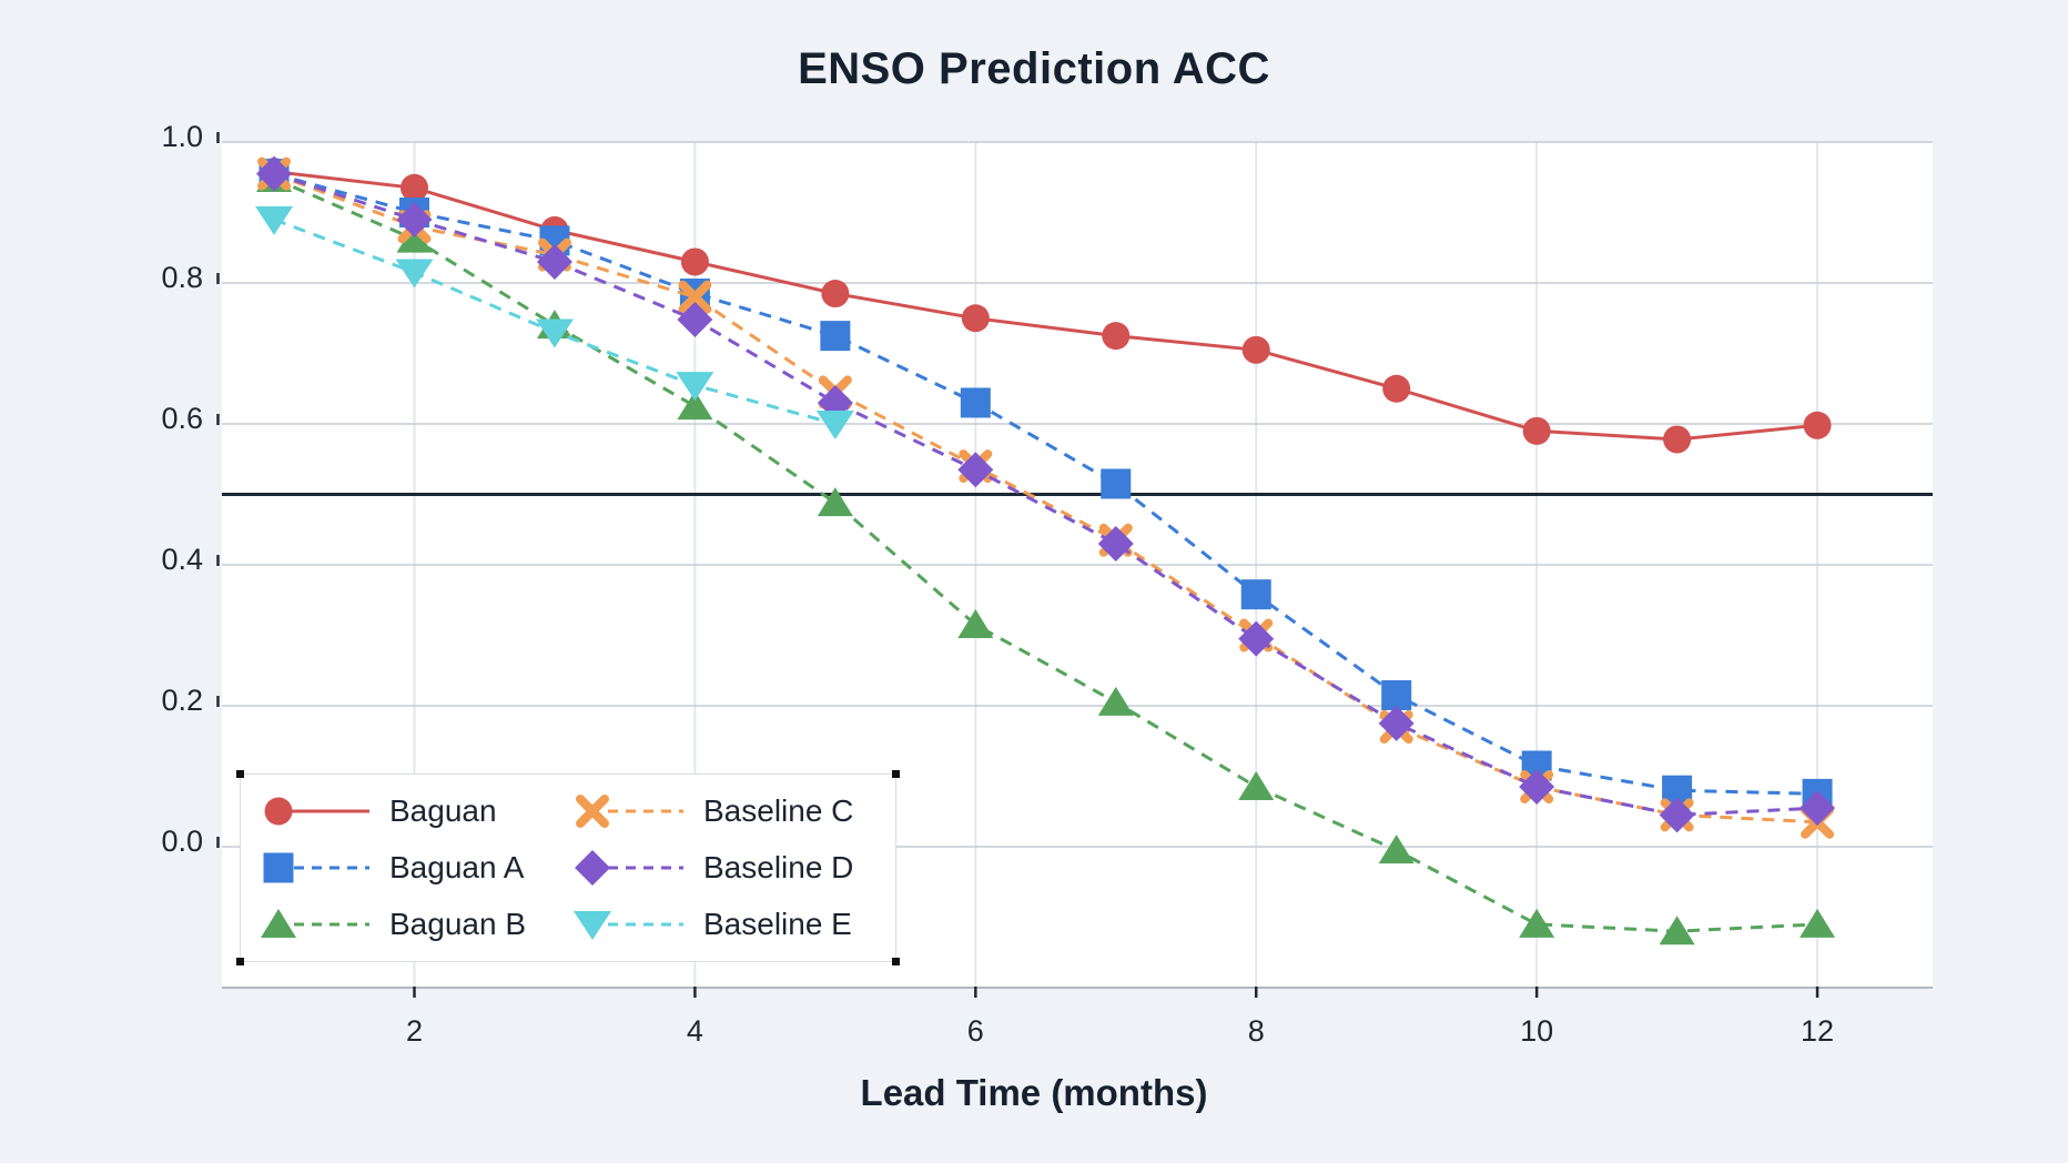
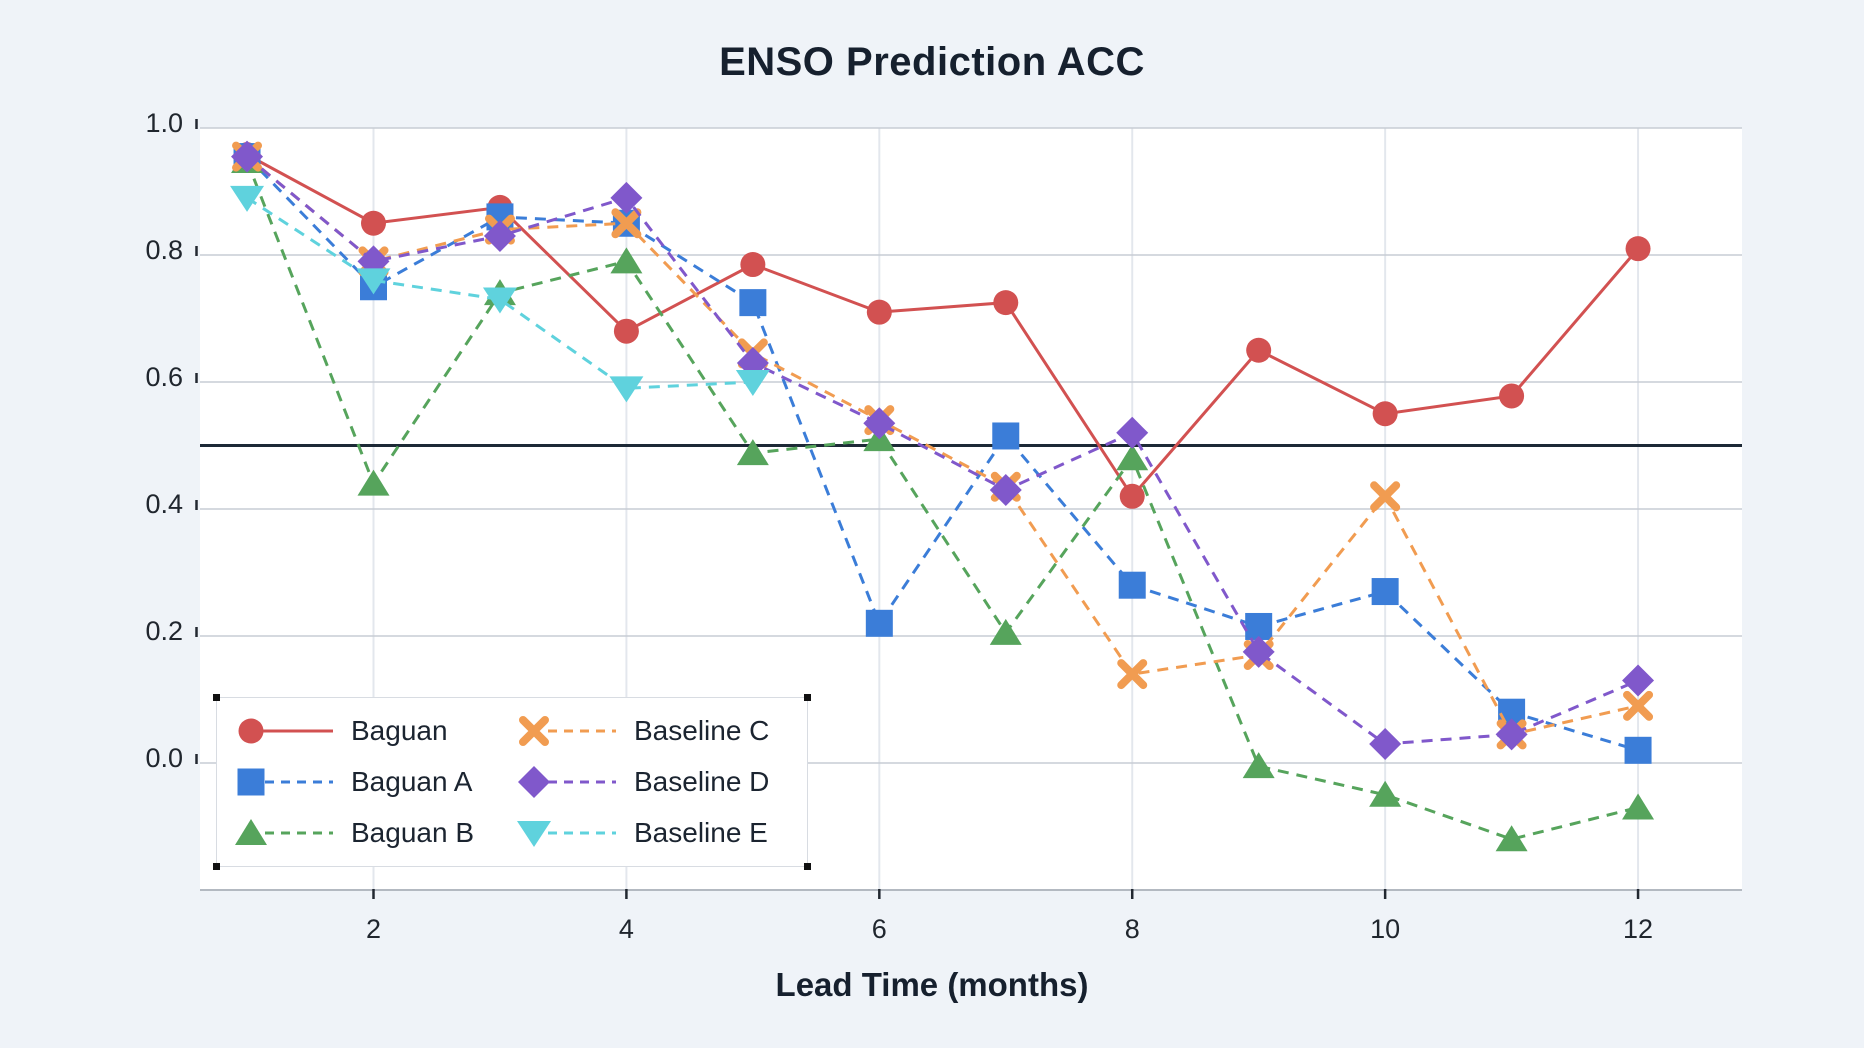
Baguan/2: 0.94 -> 0.85
Baguan A/2: 0.90 -> 0.75
Baguan B/2: 0.86 -> 0.44
Baseline C/2: 0.88 -> 0.79
Baseline D/2: 0.89 -> 0.79
Baseline E/2: 0.81 -> 0.76
Baguan/4: 0.83 -> 0.68
Baguan A/4: 0.79 -> 0.85
Baguan B/4: 0.62 -> 0.79
Baseline C/4: 0.78 -> 0.85
Baseline D/4: 0.75 -> 0.89
Baseline E/4: 0.66 -> 0.59
Baguan/6: 0.75 -> 0.71
Baguan A/6: 0.63 -> 0.22
Baguan B/6: 0.32 -> 0.51
Baguan/8: 0.70 -> 0.42
Baguan A/8: 0.36 -> 0.28
Baguan B/8: 0.09 -> 0.48
Baseline C/8: 0.30 -> 0.14
Baseline D/8: 0.29 -> 0.52
Baguan/10: 0.59 -> 0.55
Baguan A/10: 0.12 -> 0.27
Baguan B/10: -0.11 -> -0.05
Baseline C/10: 0.09 -> 0.42
Baseline D/10: 0.09 -> 0.03
Baguan/12: 0.60 -> 0.81
Baguan A/12: 0.07 -> 0.02
Baguan B/12: -0.11 -> -0.07
Baseline C/12: 0.04 -> 0.09
Baseline D/12: 0.06 -> 0.13
